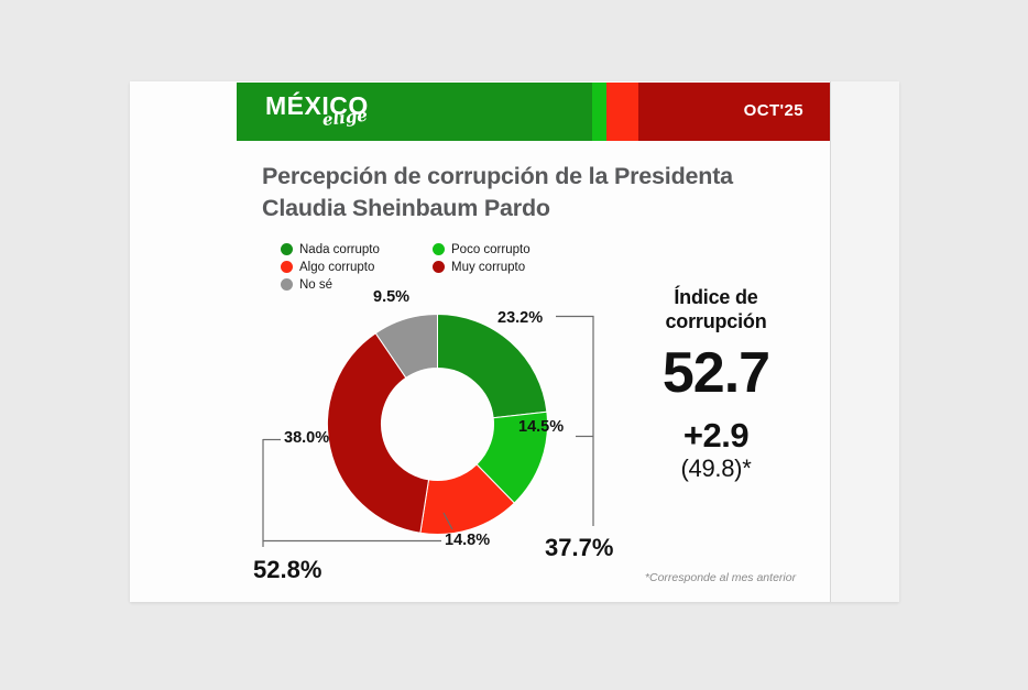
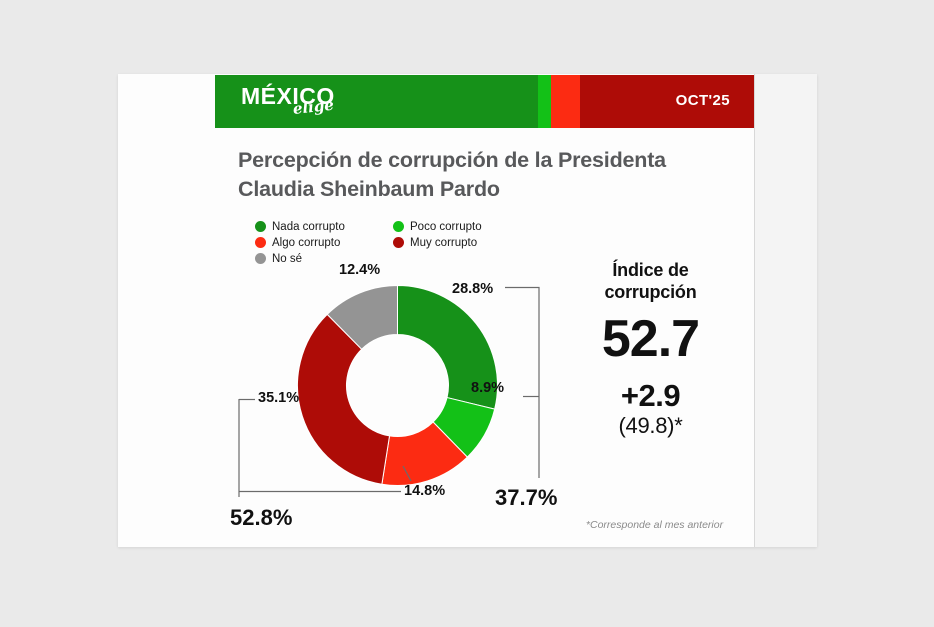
Nada corrupto: 23.2% -> 28.8%
Poco corrupto: 14.5% -> 8.9%
Muy corrupto: 38.0% -> 35.1%
No sé: 9.5% -> 12.4%
